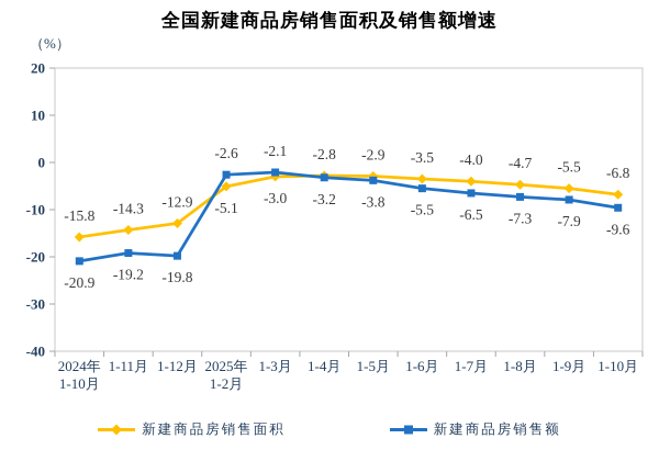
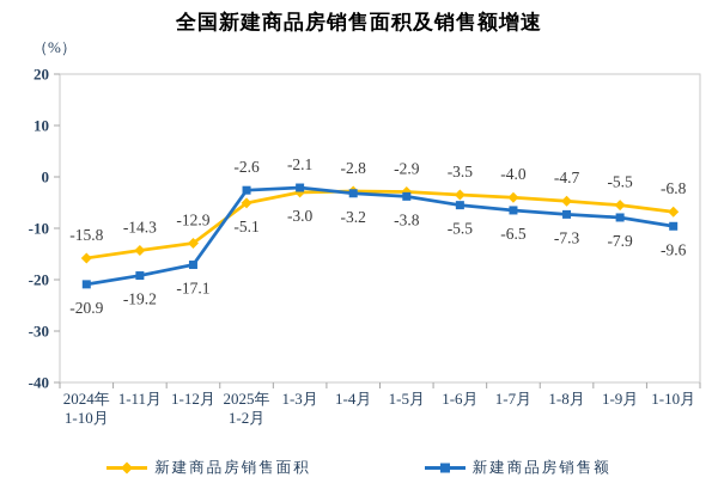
新建商品房销售额/1-12月: -19.8 -> -17.1
